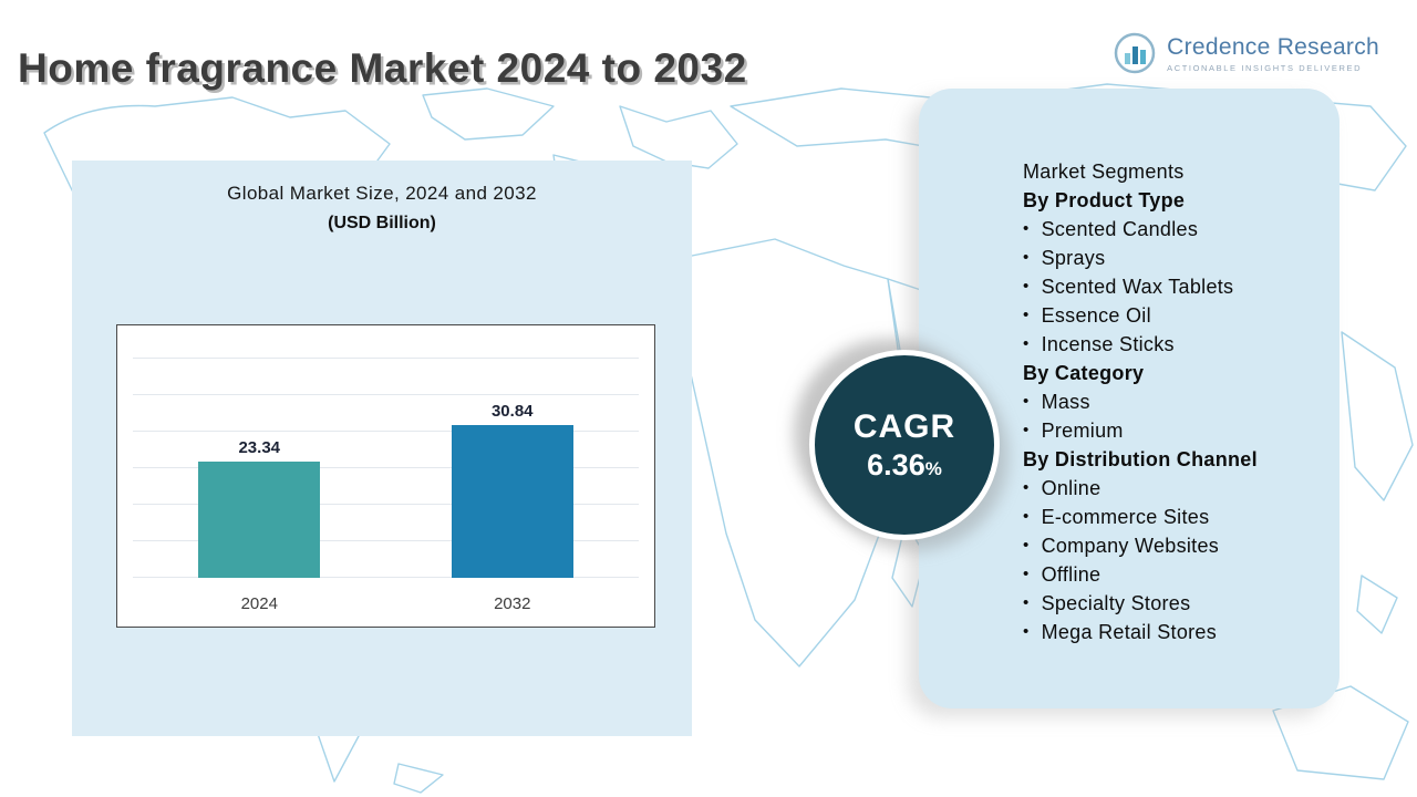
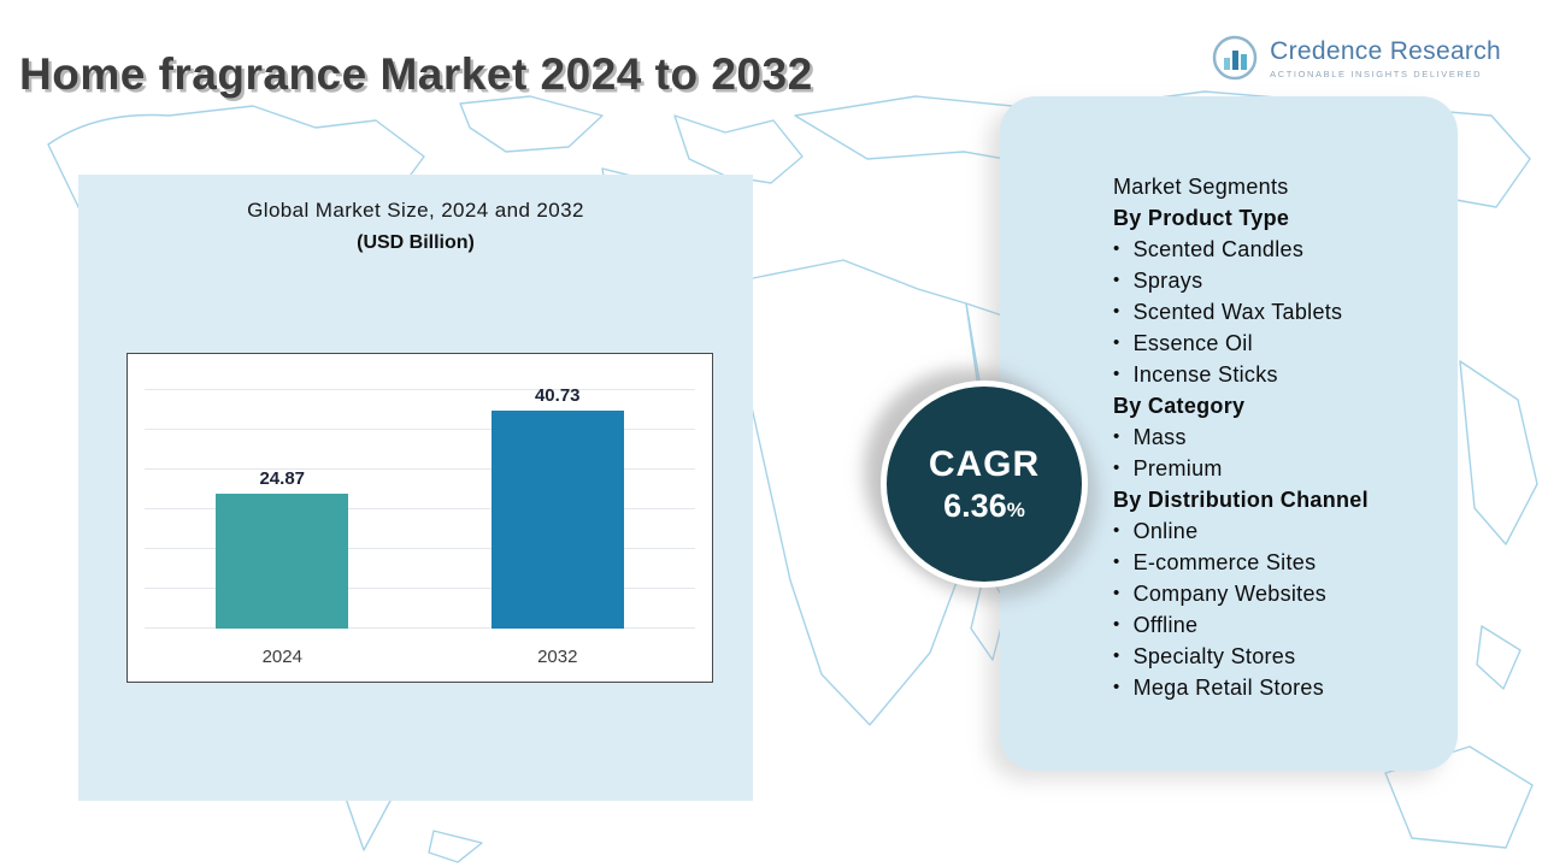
2024: 23.34 -> 24.87
2032: 30.84 -> 40.73
